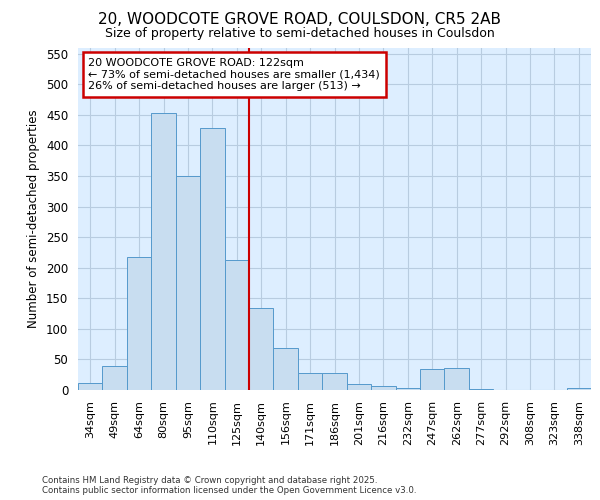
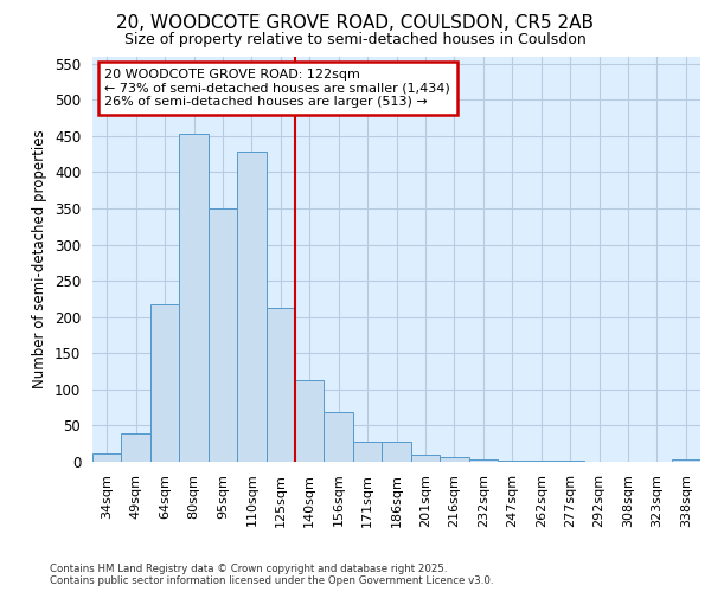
140sqm: 134 -> 113
247sqm: 34 -> 2
262sqm: 36 -> 1
